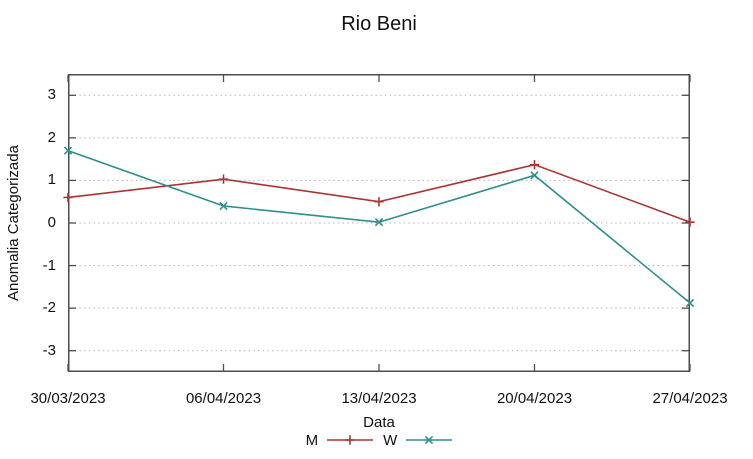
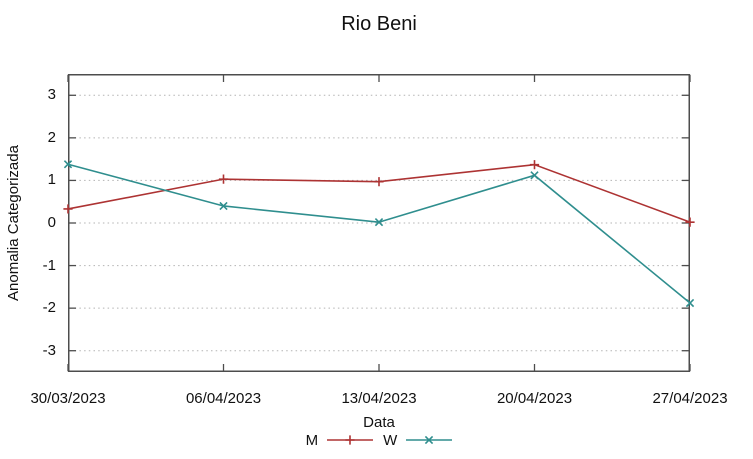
M/30/03/2023: 0.6 -> 0.3
W/30/03/2023: 1.7 -> 1.4
M/13/04/2023: 0.5 -> 1.0
